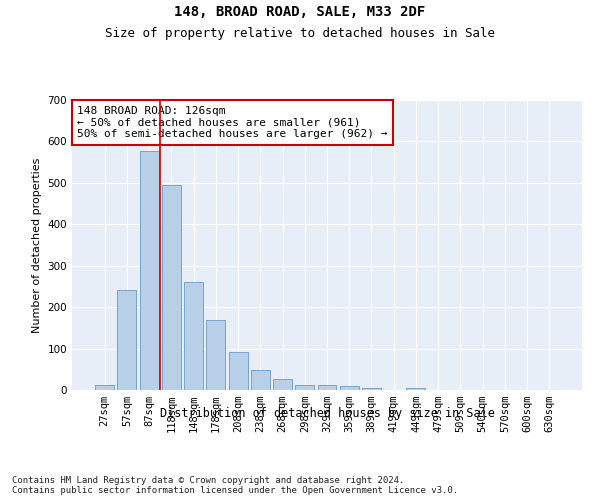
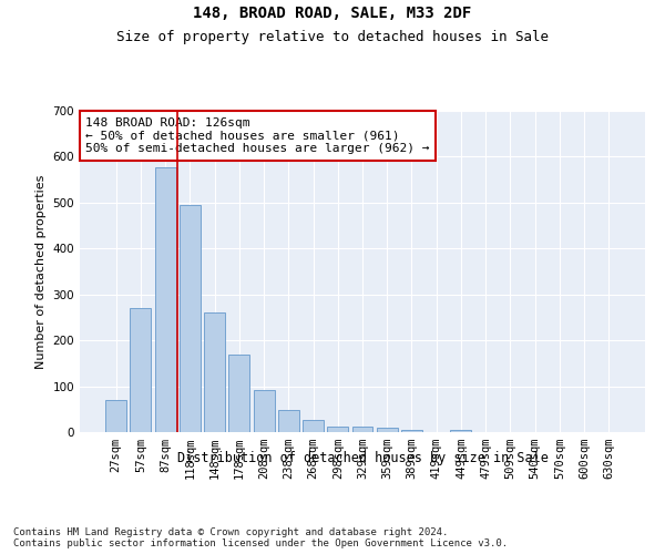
27sqm: 12 -> 70
57sqm: 242 -> 270
